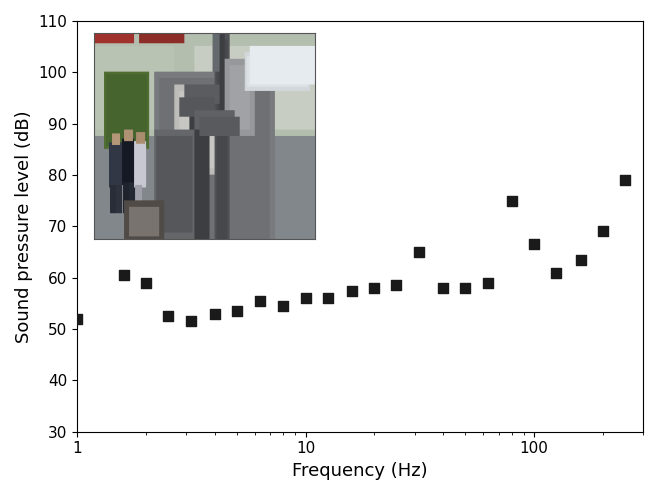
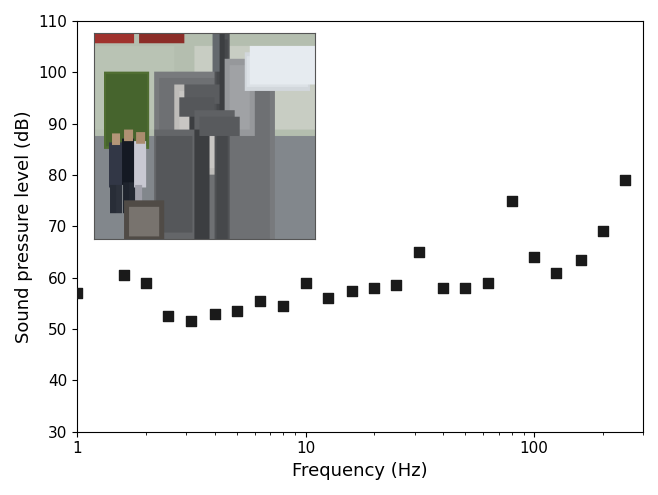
1: 52.0 -> 57.0
10: 56.0 -> 59.0
100: 66.6 -> 64.0
